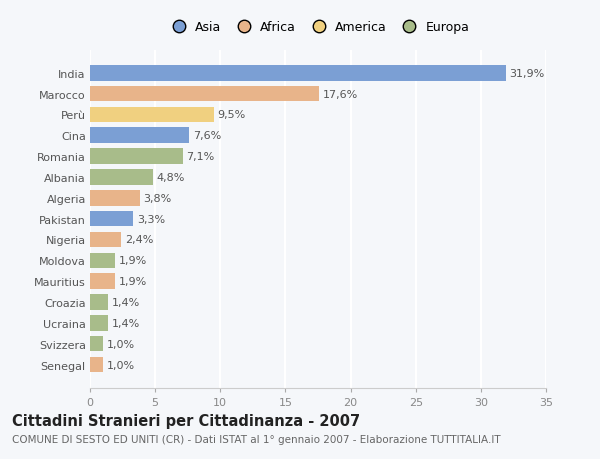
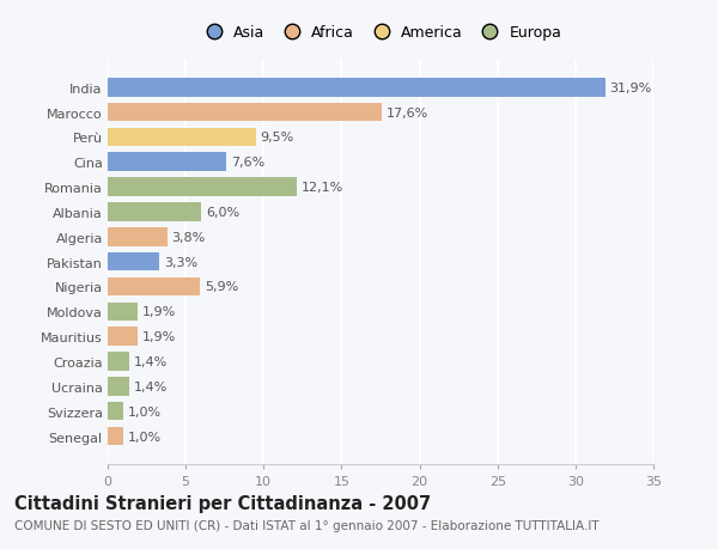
Romania: 7,1% -> 12,1%
Albania: 4,8% -> 6,0%
Nigeria: 2,4% -> 5,9%
